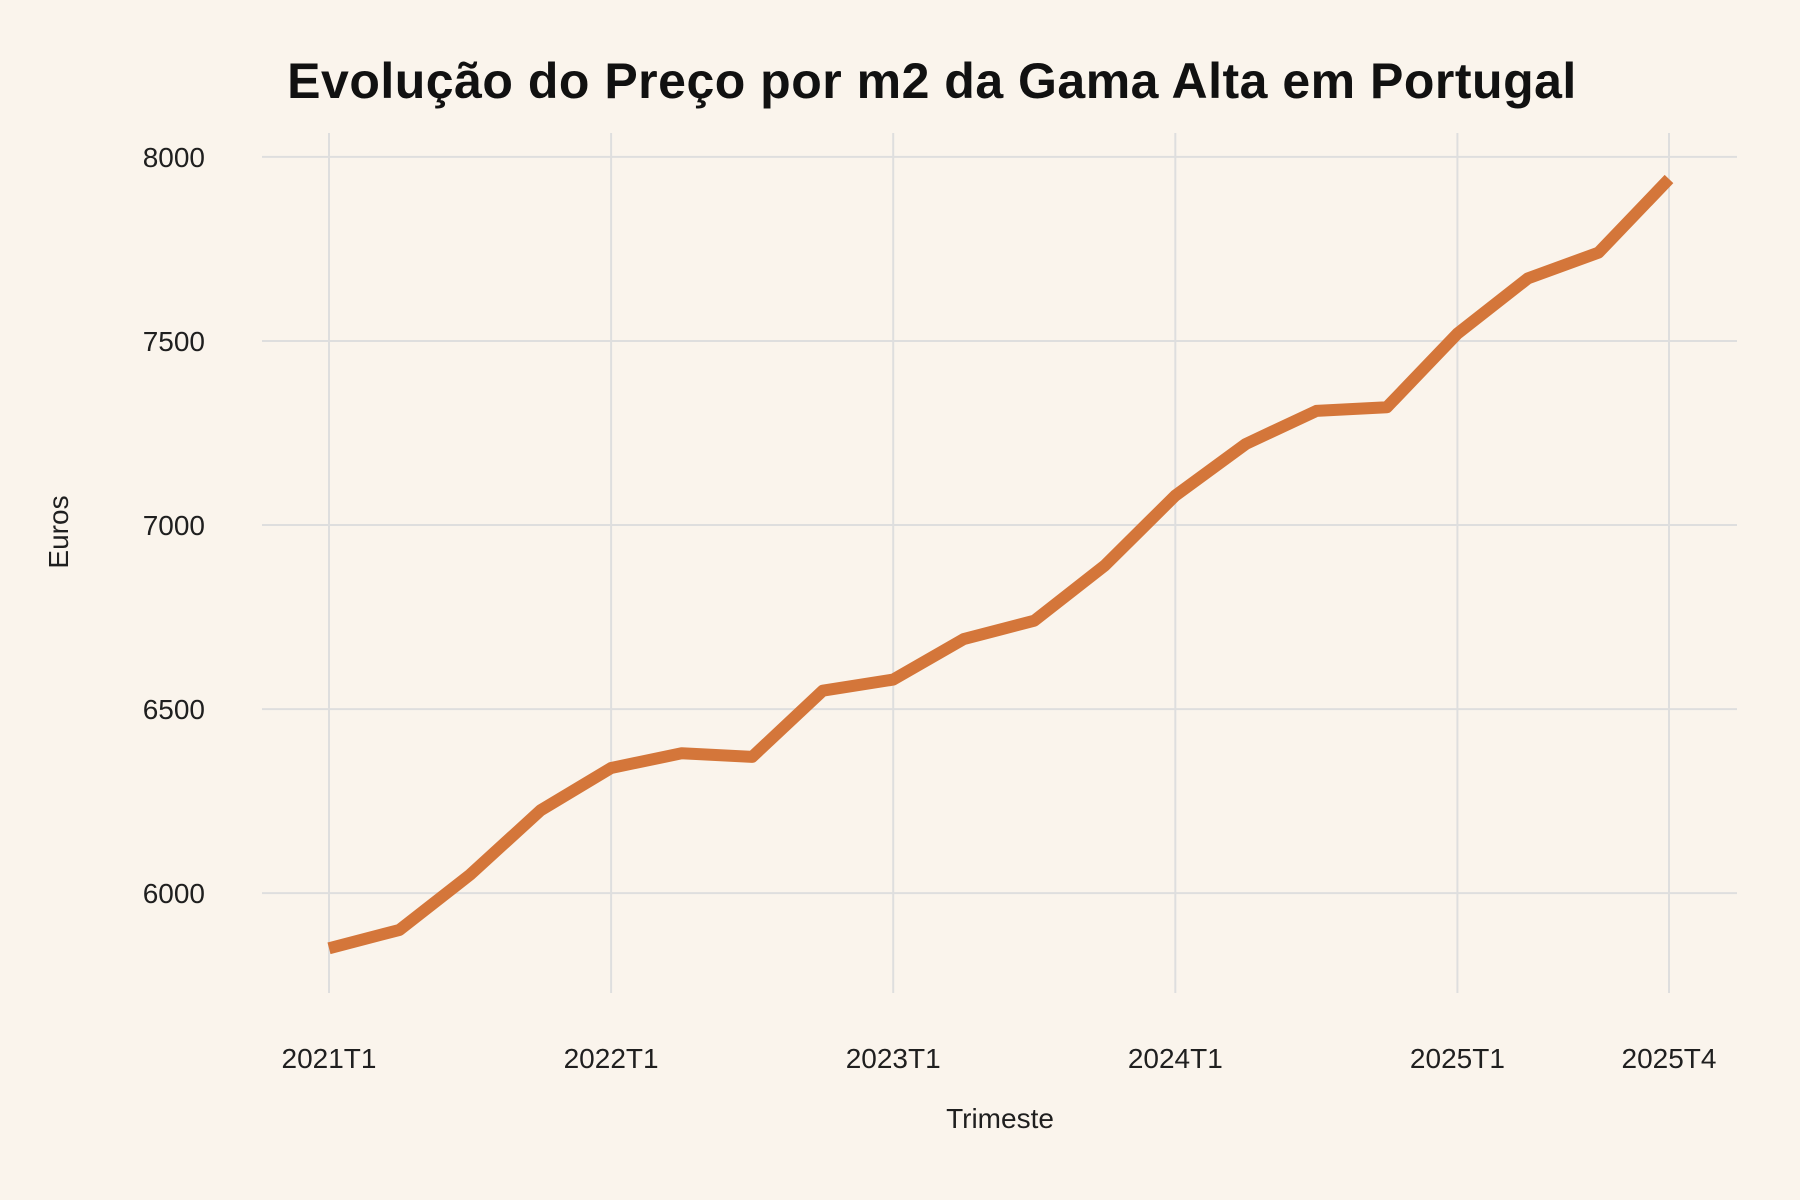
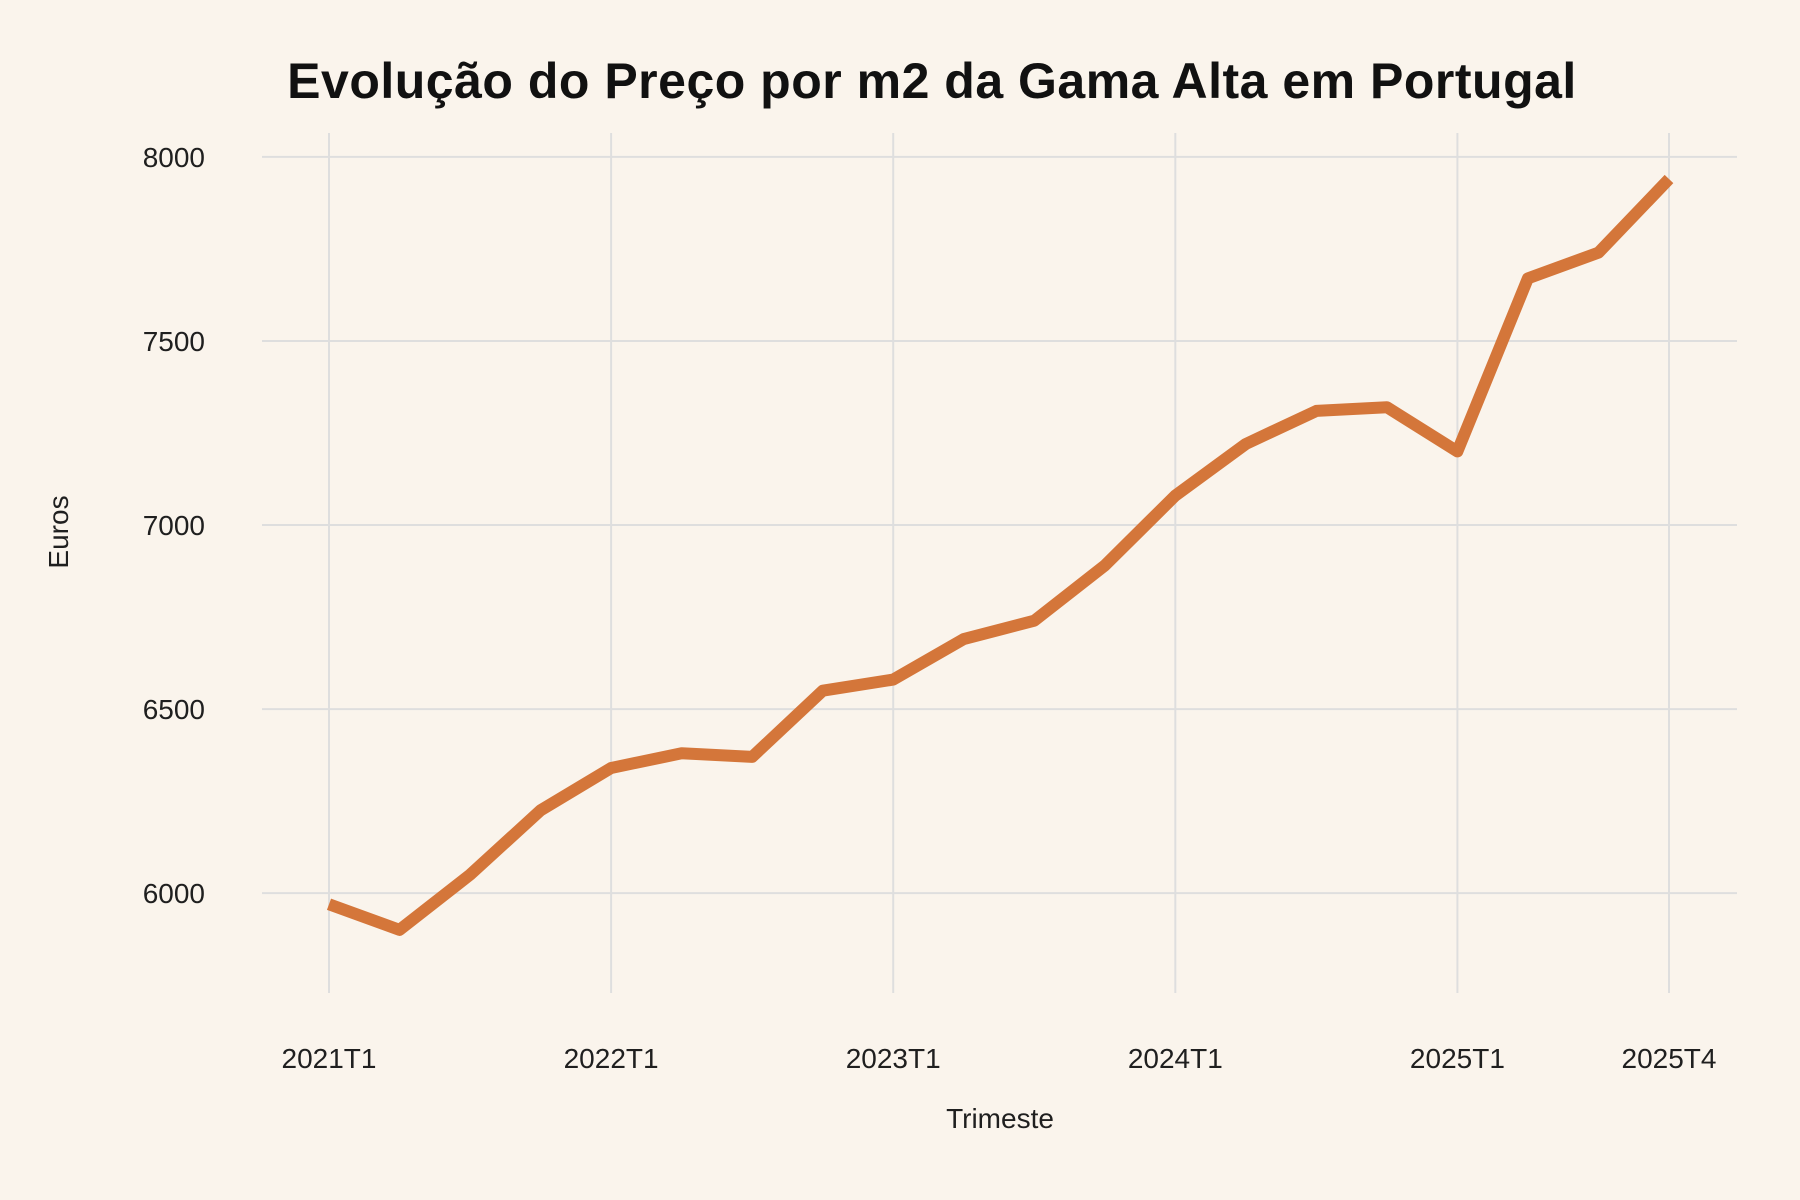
2021T1: 5850 -> 5970
2025T1: 7520 -> 7200
